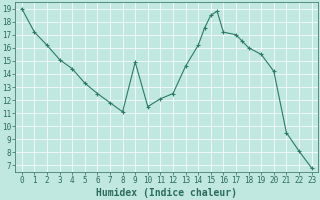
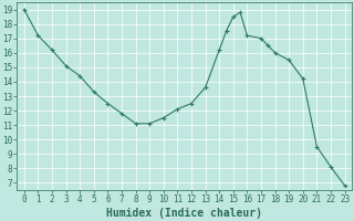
9: 14.9 -> 11.1
13: 14.6 -> 13.6
